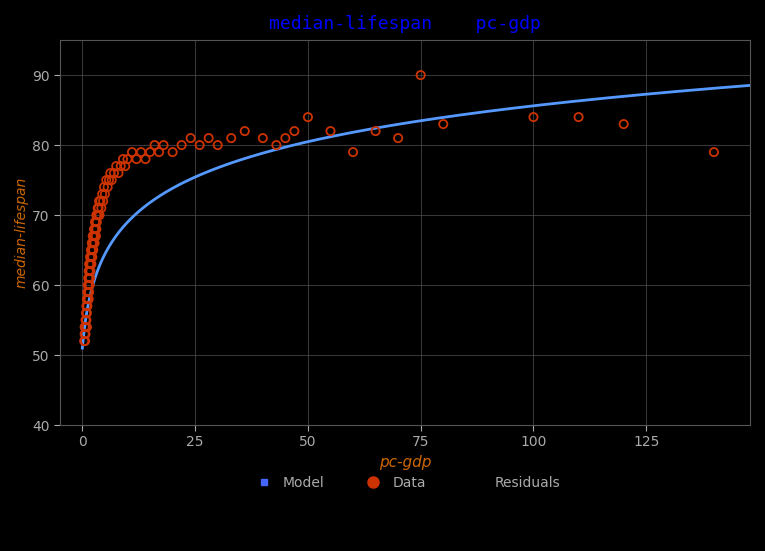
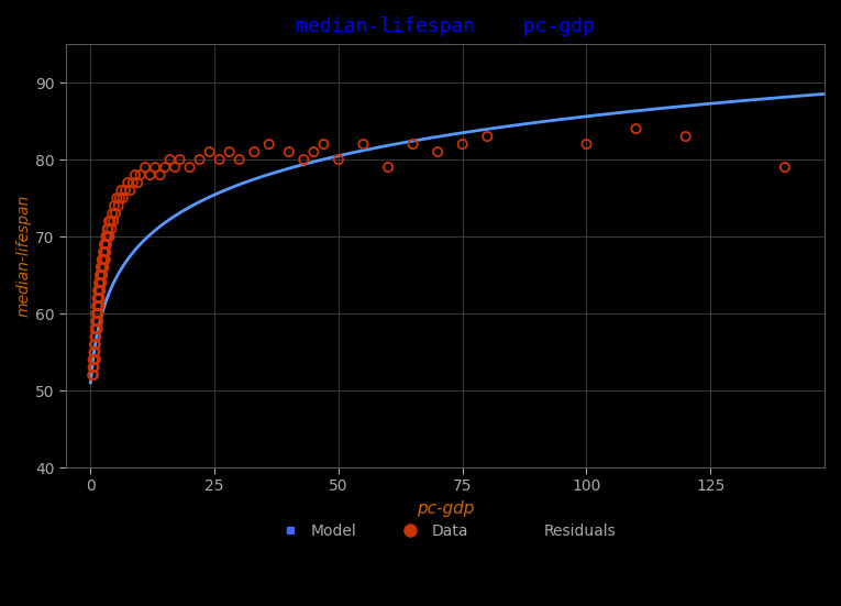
Data/50: 84 -> 80
Data/75: 90 -> 82
Data/100: 84 -> 82
